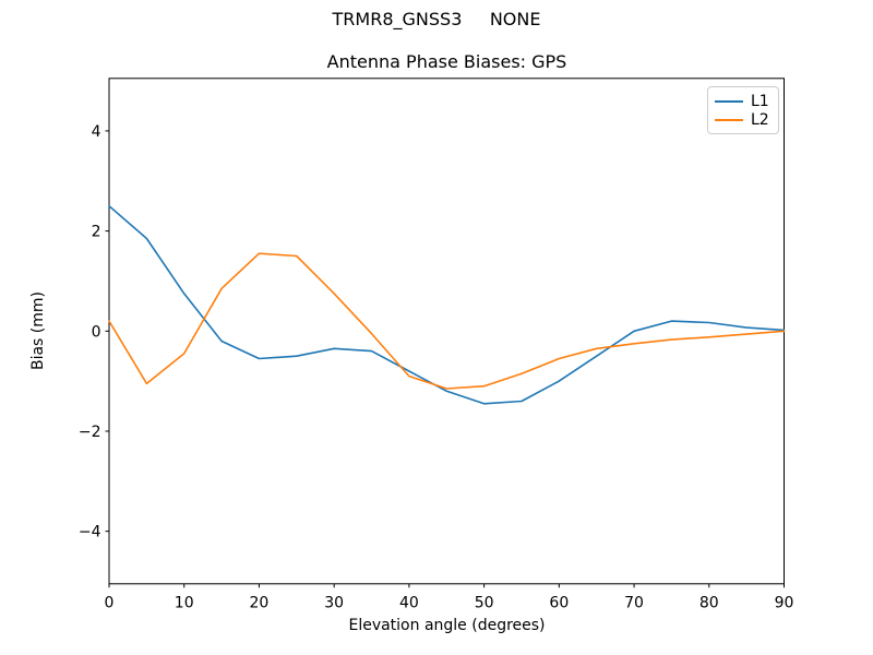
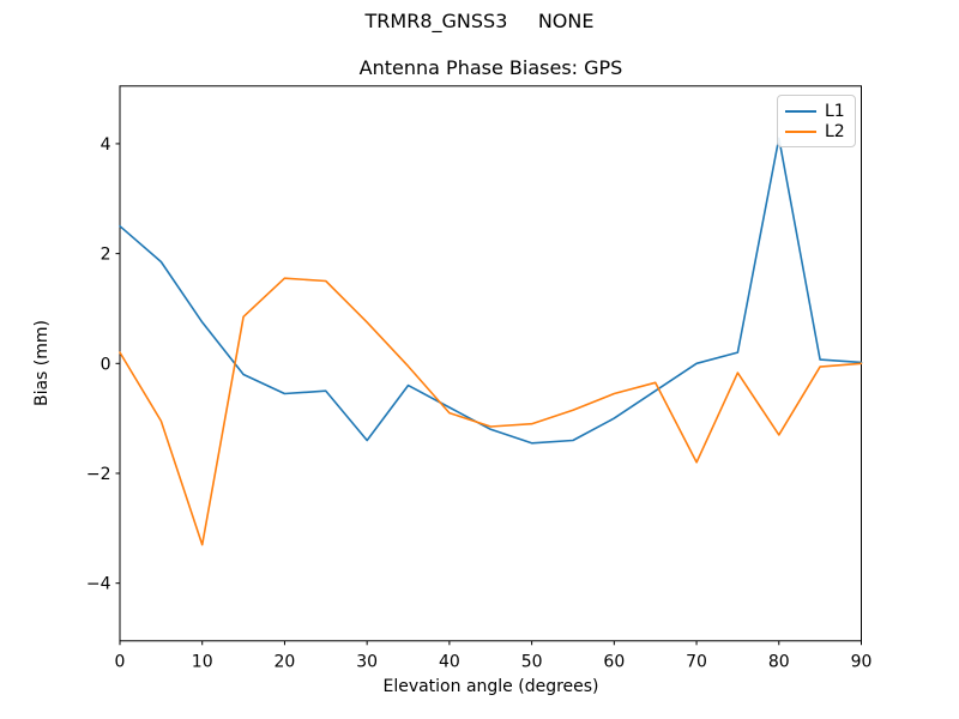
L2/10: -0.5 -> -3.3
L1/30: -0.3 -> -1.4
L2/70: -0.2 -> -1.8
L1/80: 0.2 -> 4.1
L2/80: -0.1 -> -1.3
